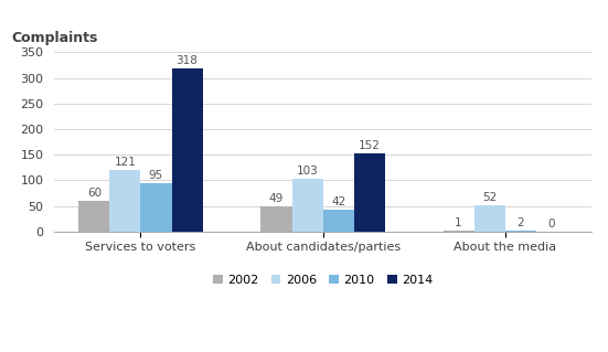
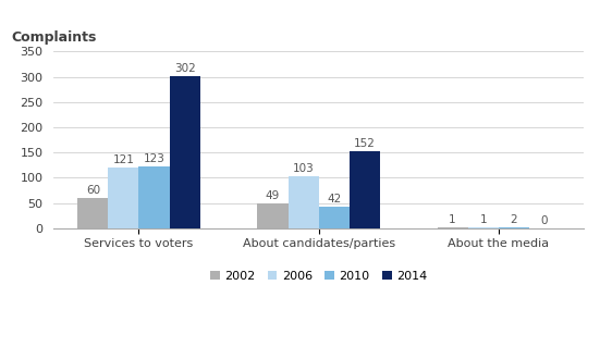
2010/Services to voters: 95 -> 123
2014/Services to voters: 318 -> 302
2006/About the media: 52 -> 1
